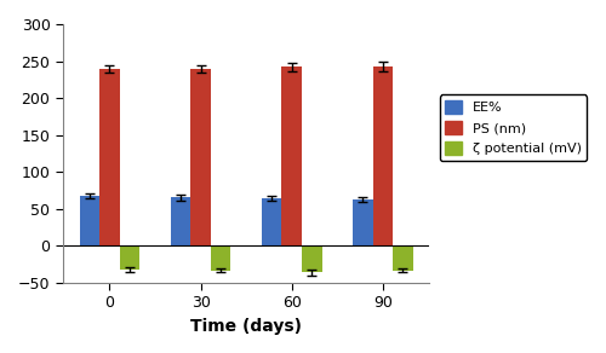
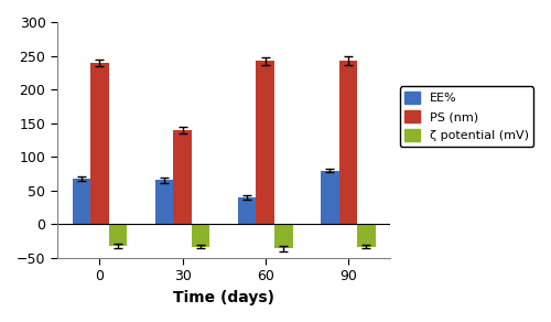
PS (nm)/30: 240 -> 140
EE%/60: 65 -> 40
EE%/90: 63 -> 80
